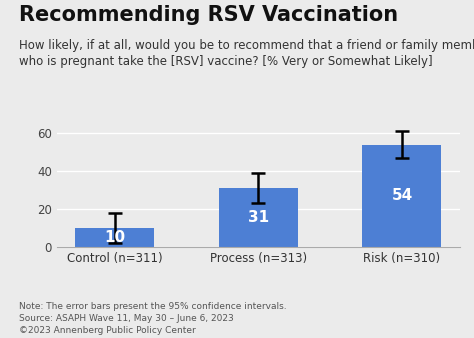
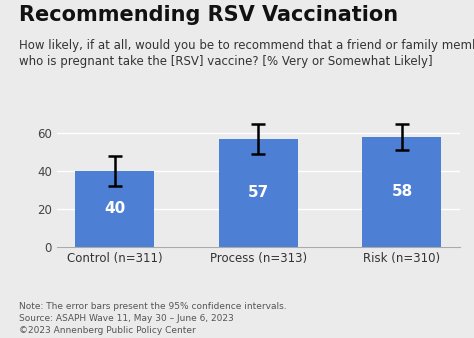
Control (n=311): 10 -> 40
Process (n=313): 31 -> 57
Risk (n=310): 54 -> 58
